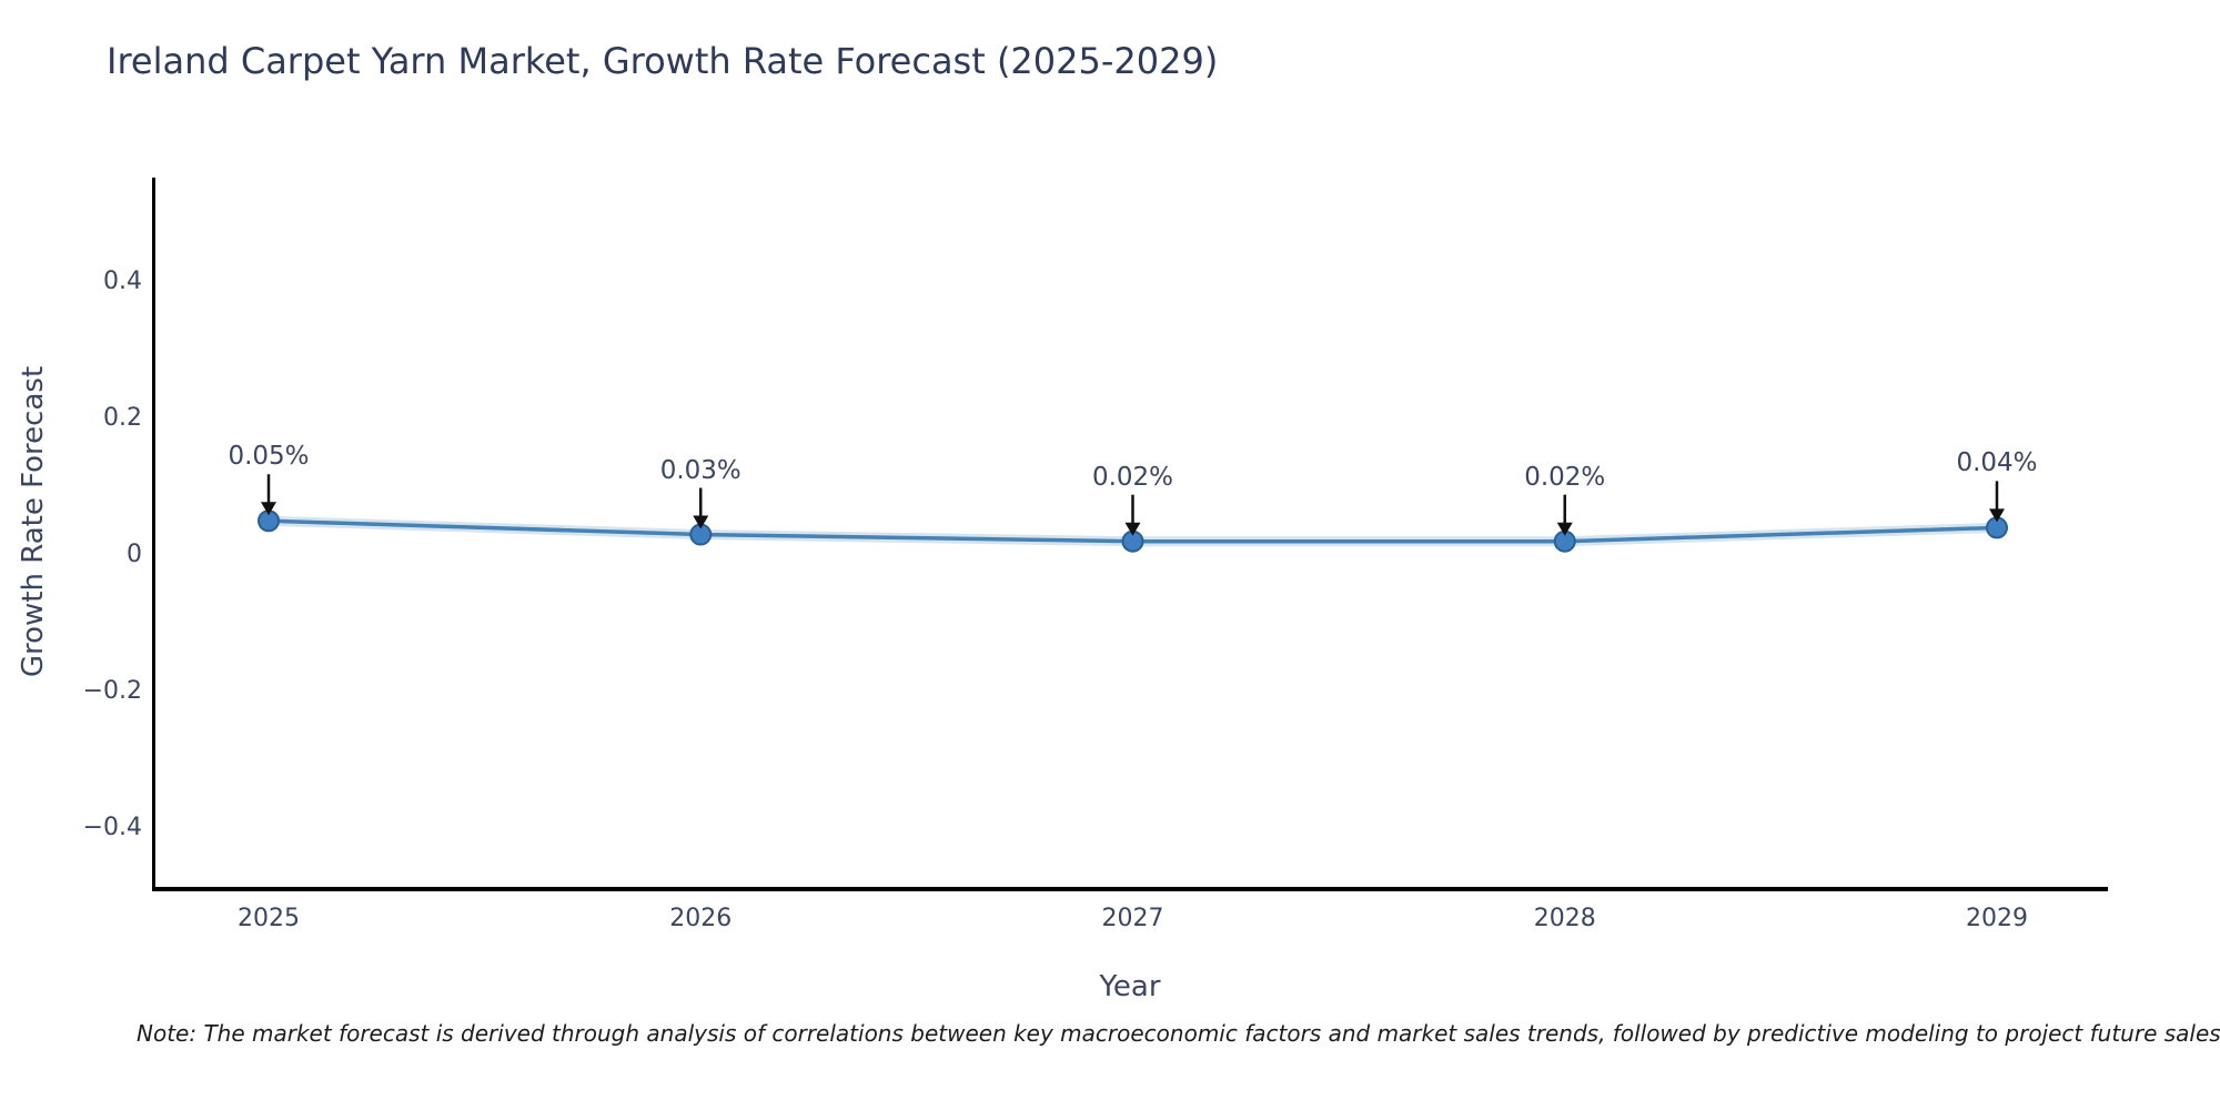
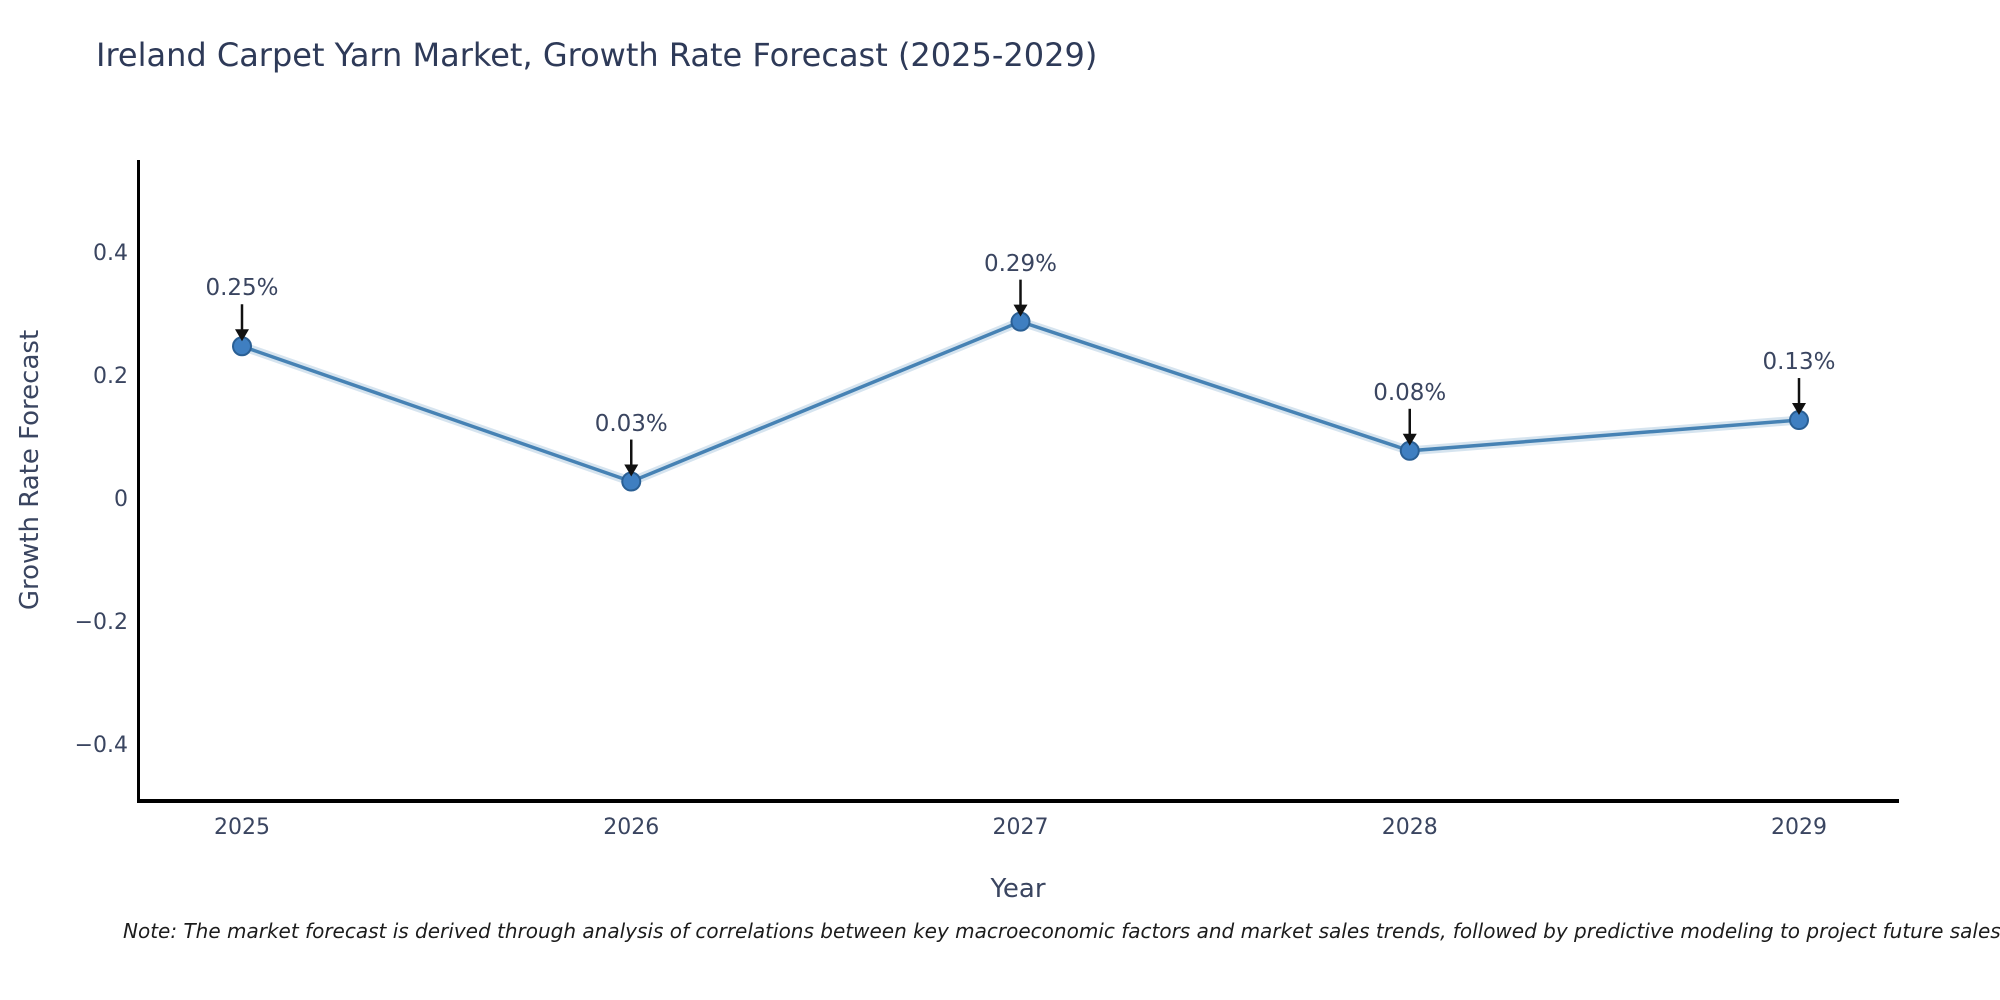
2025: 0.05% -> 0.25%
2027: 0.02% -> 0.29%
2028: 0.02% -> 0.08%
2029: 0.04% -> 0.13%
